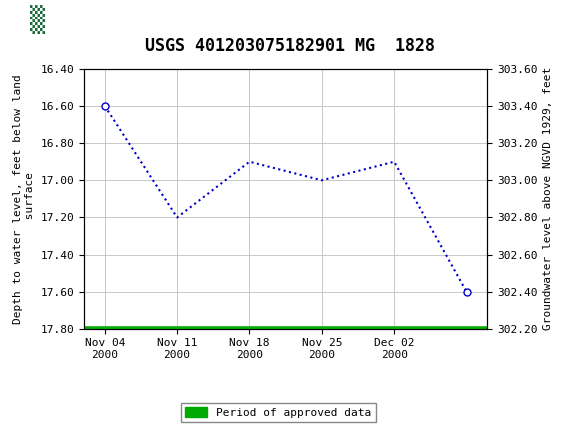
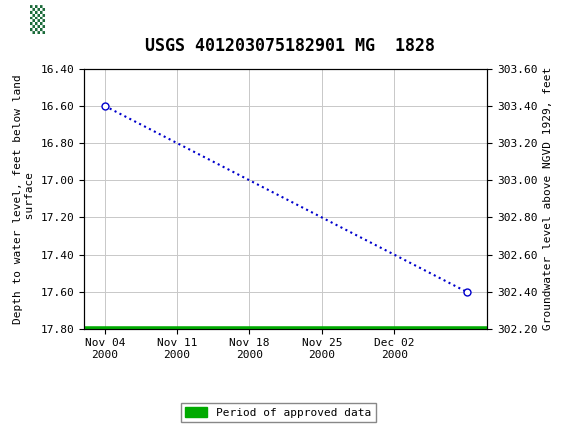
Nov 11 2000: 17.2 -> 16.8
Nov 18 2000: 16.9 -> 17.0
Nov 25 2000: 17.0 -> 17.2
Dec 02 2000: 16.9 -> 17.4
